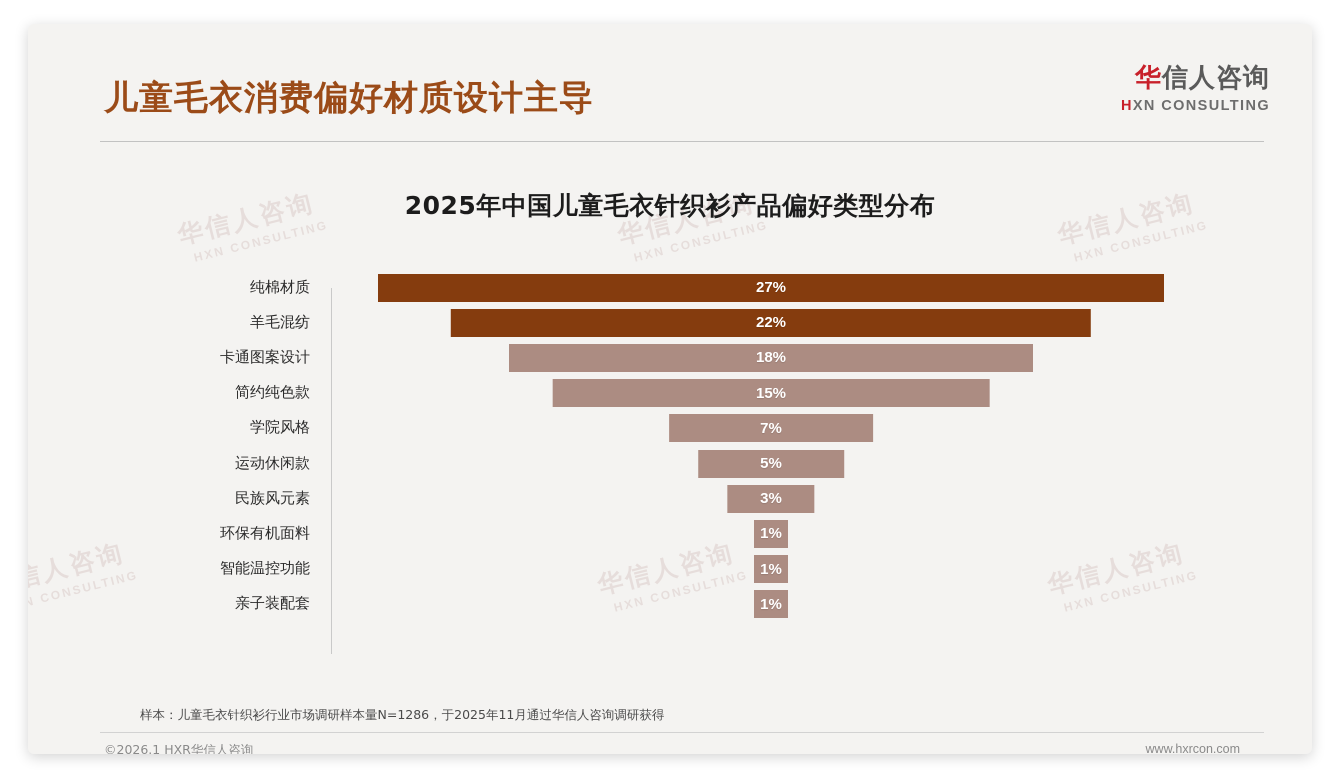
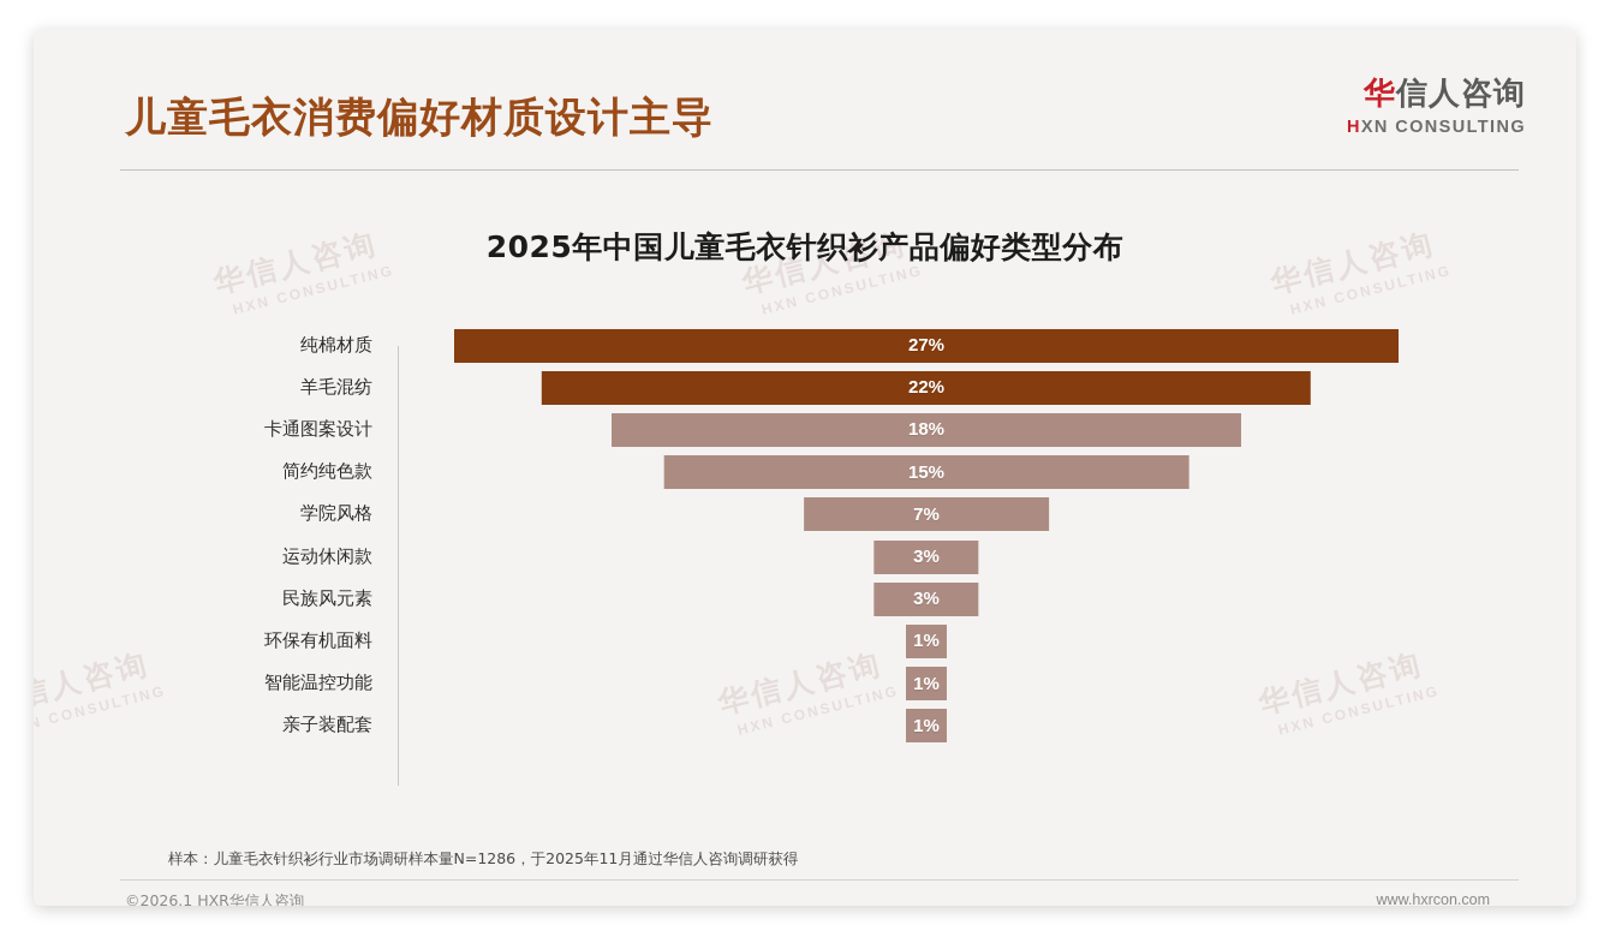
运动休闲款: 5% -> 3%
